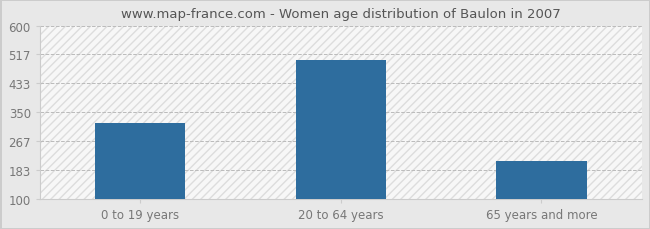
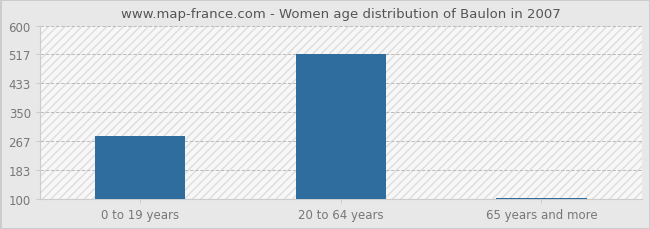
0 to 19 years: 320 -> 280
20 to 64 years: 500 -> 517
65 years and more: 210 -> 103
